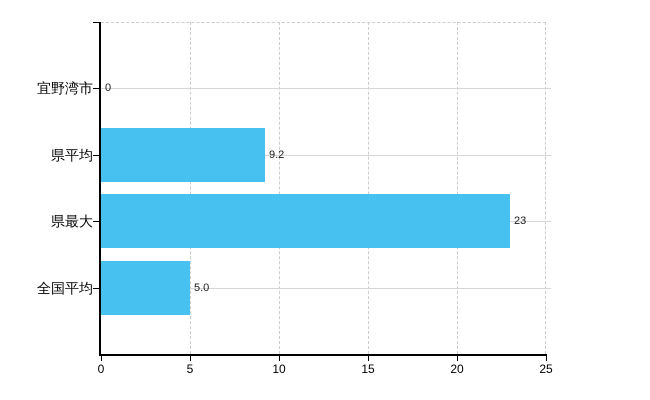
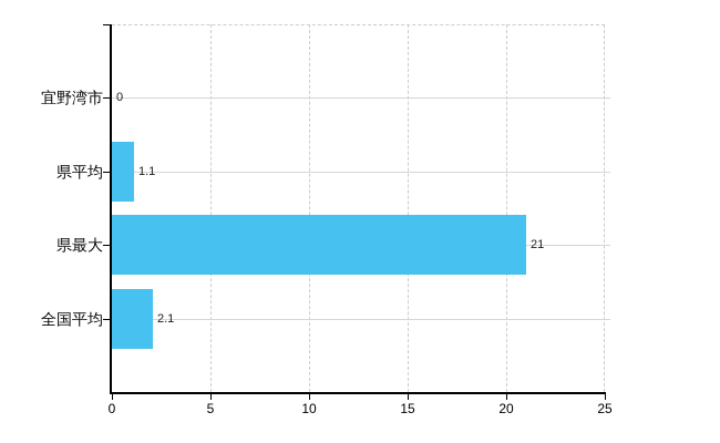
県平均: 9.2 -> 1.1
県最大: 23 -> 21
全国平均: 5.0 -> 2.1
